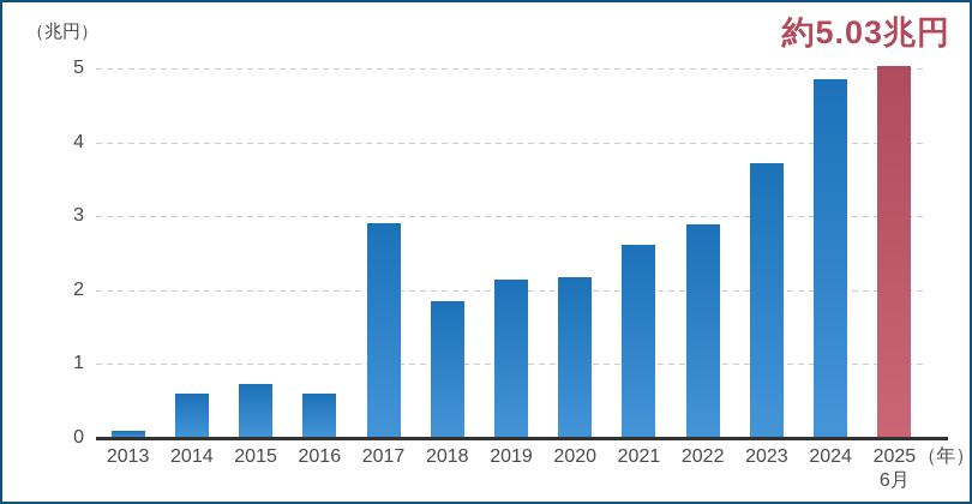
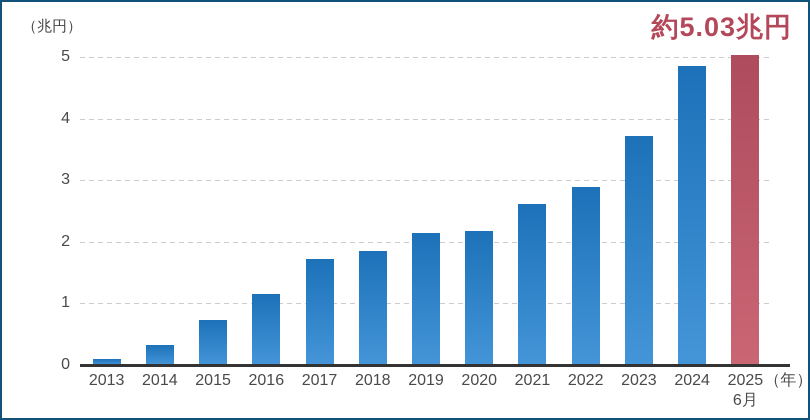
2014: 0.6 -> 0.3
2016: 0.6 -> 1.1
2017: 2.9 -> 1.7
